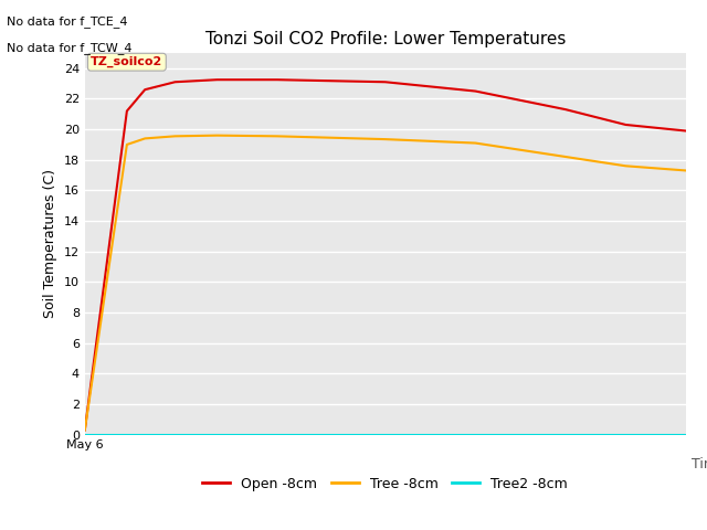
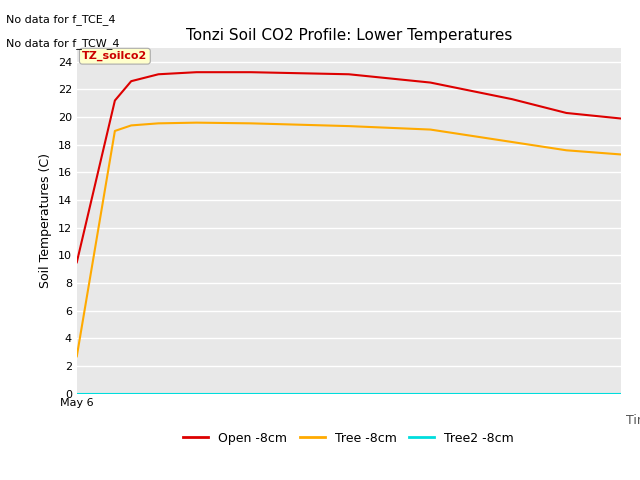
Open -8cm/May 6: 0.3 -> 9.5
Tree -8cm/May 6: 0.3 -> 2.7
